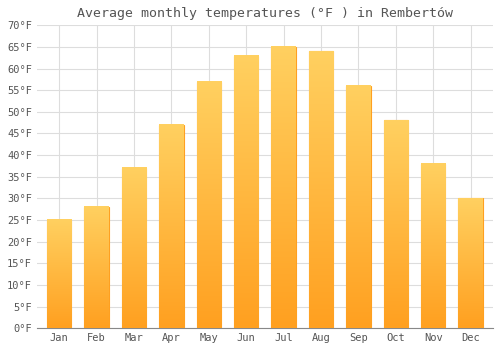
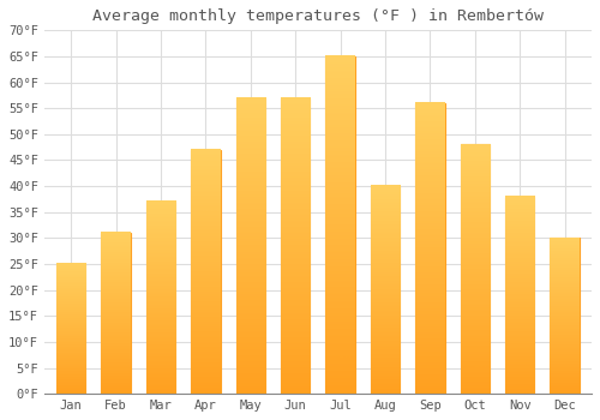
Feb: 28°F -> 31°F
Jun: 63°F -> 57°F
Aug: 64°F -> 40°F
